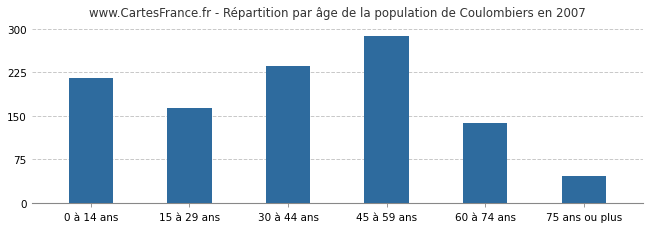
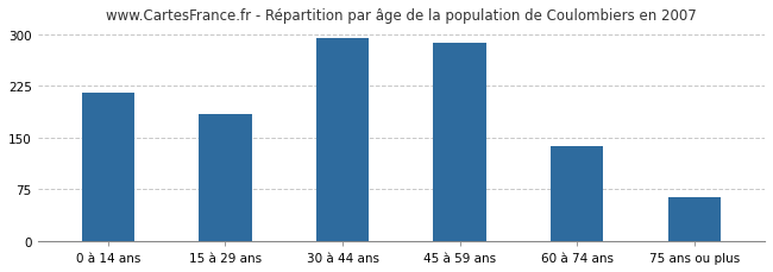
15 à 29 ans: 163 -> 184
30 à 44 ans: 235 -> 294
75 ans ou plus: 47 -> 64
